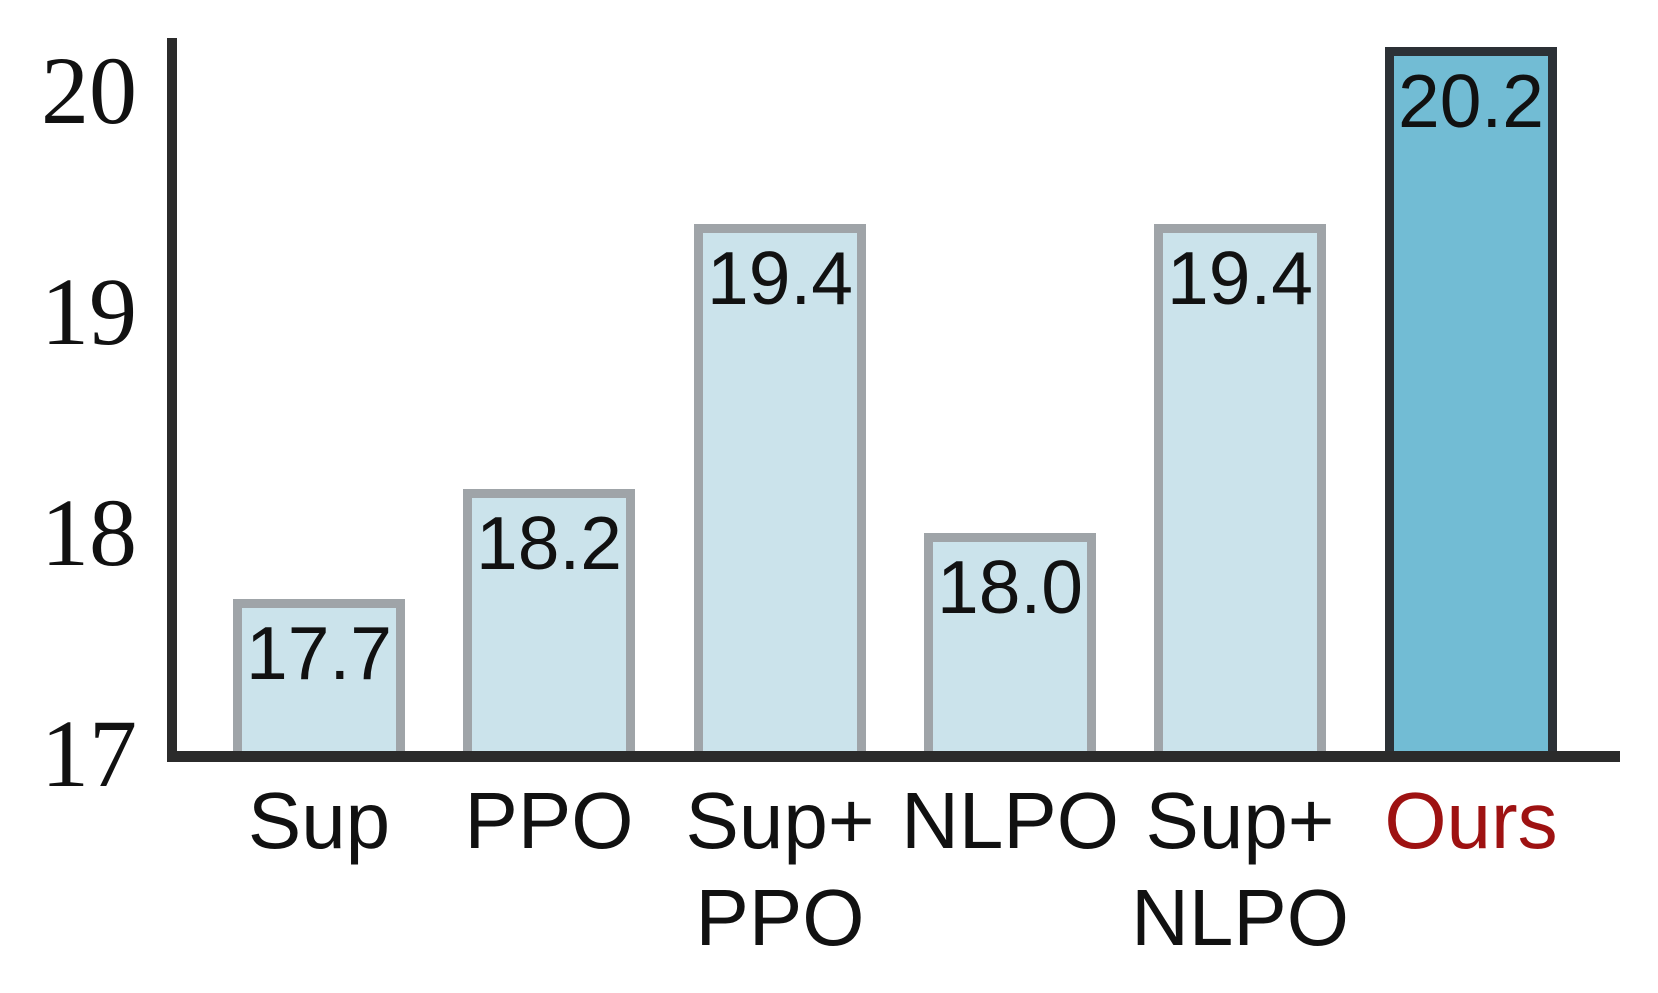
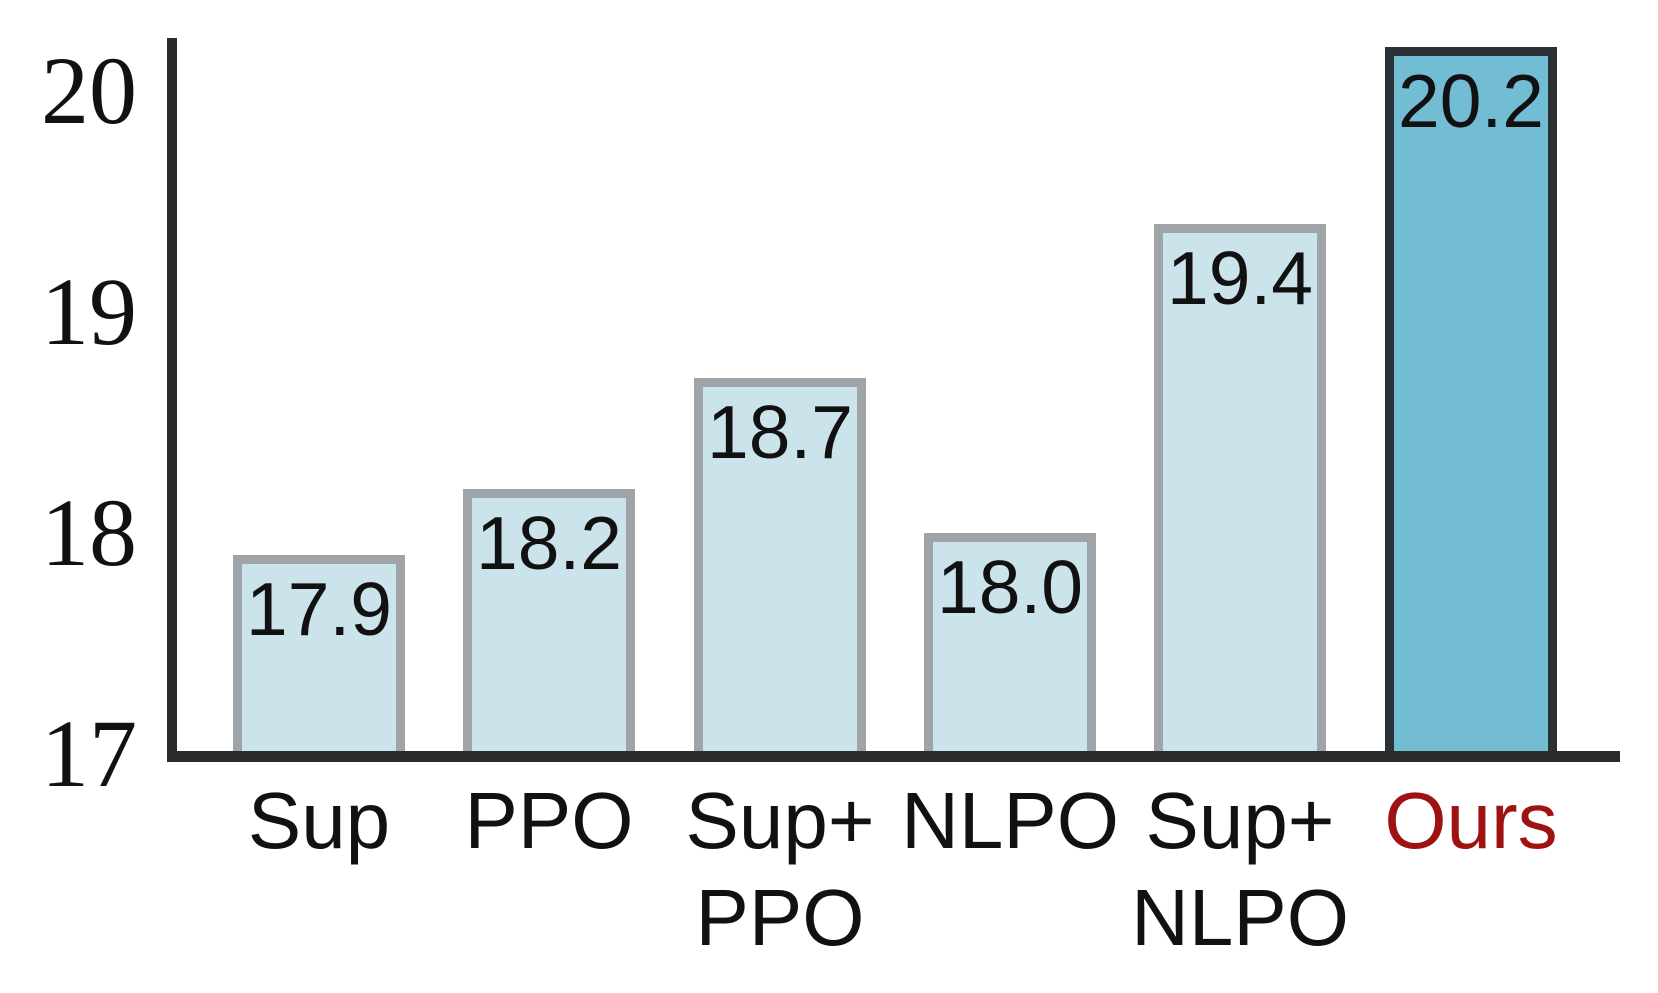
Sup: 17.7 -> 17.9
Sup+ PPO: 19.4 -> 18.7
